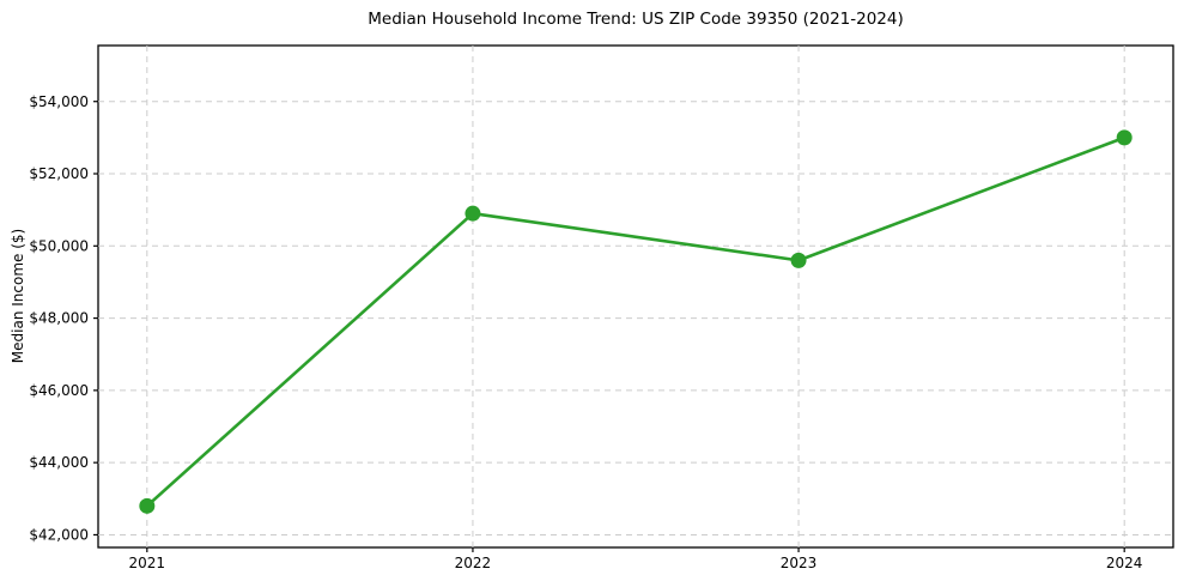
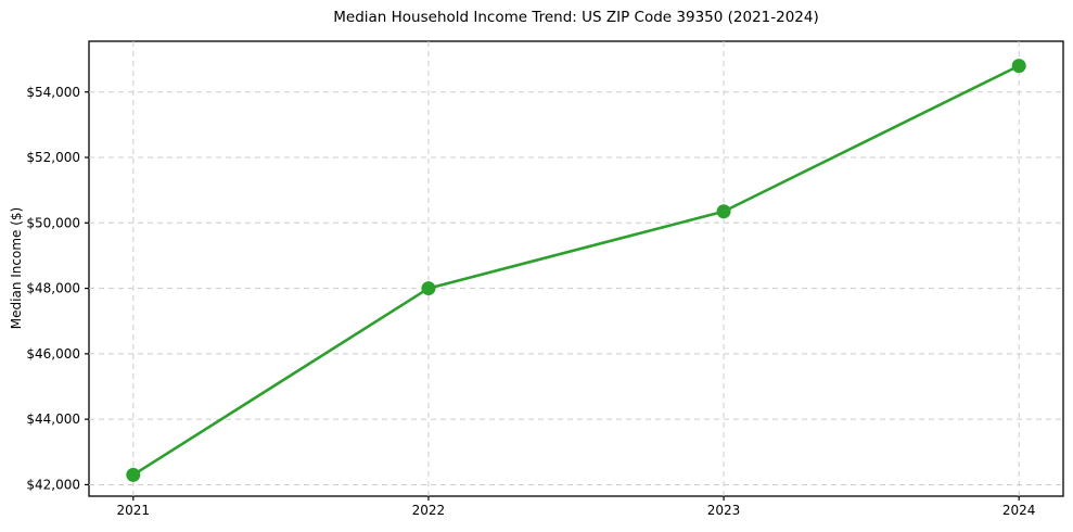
2021: $42800 -> $42300
2022: $50900 -> $48000
2023: $49600 -> $50400
2024: $53000 -> $54800
